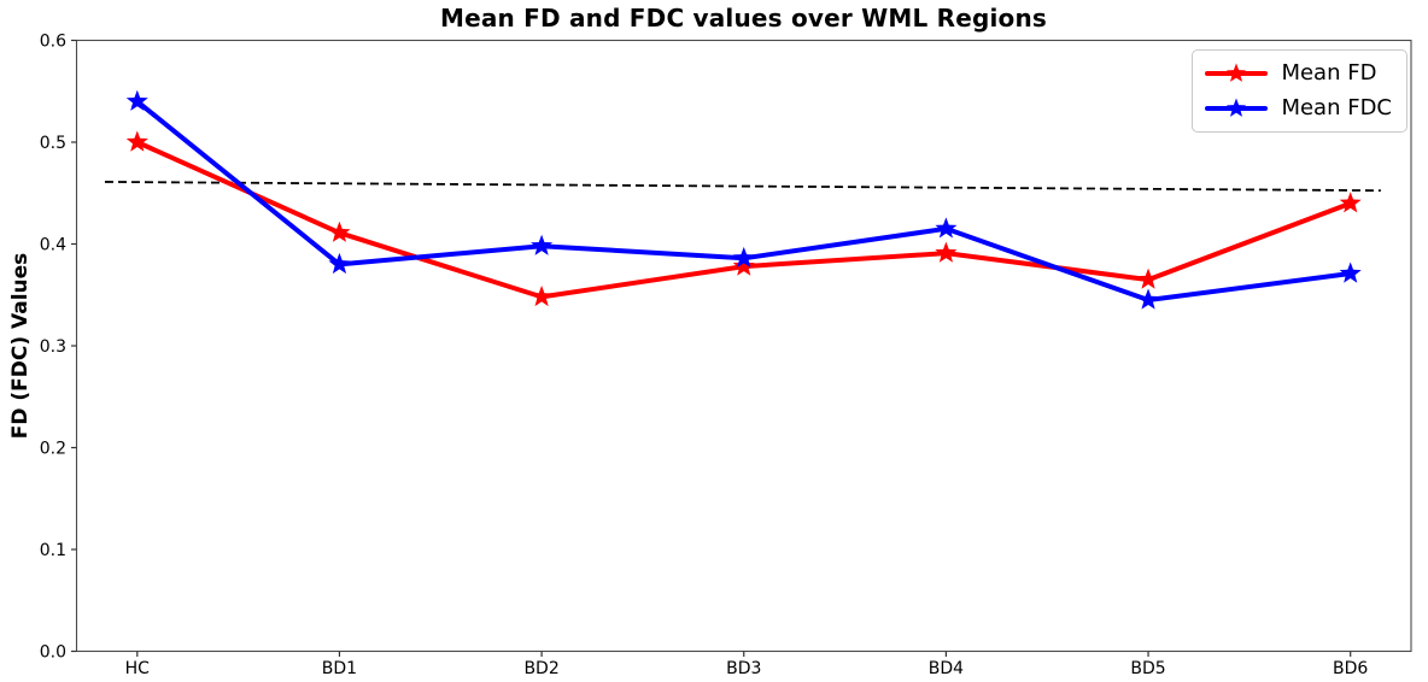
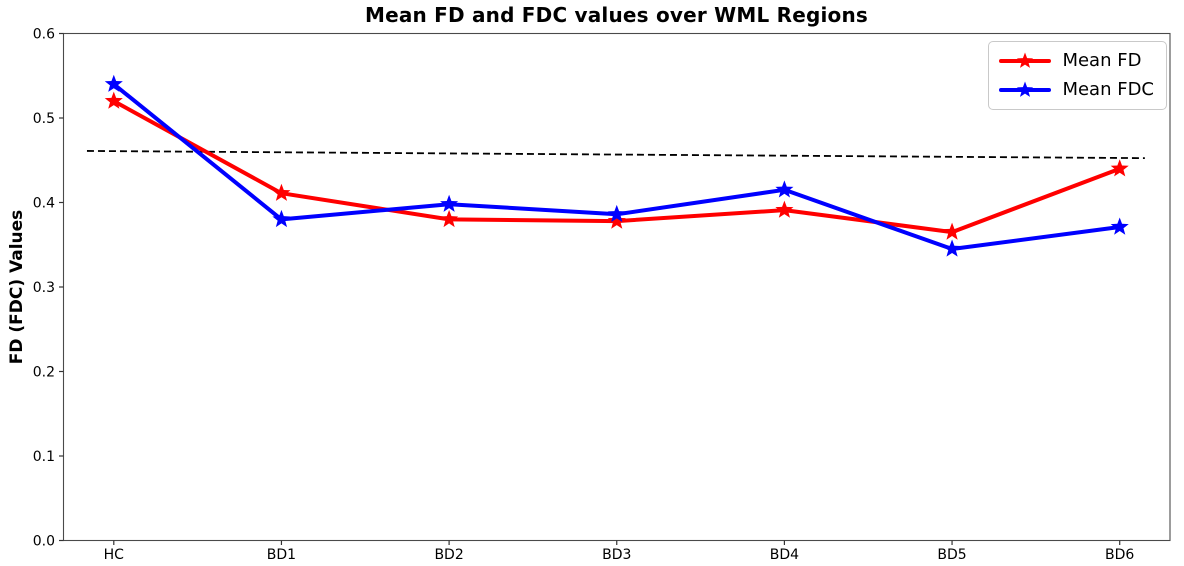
Mean FD/HC: 0.50 -> 0.52
Mean FD/BD2: 0.35 -> 0.38
